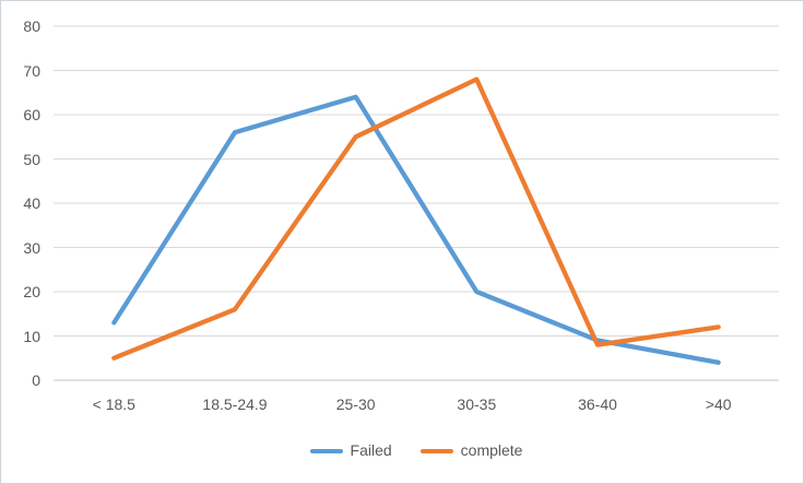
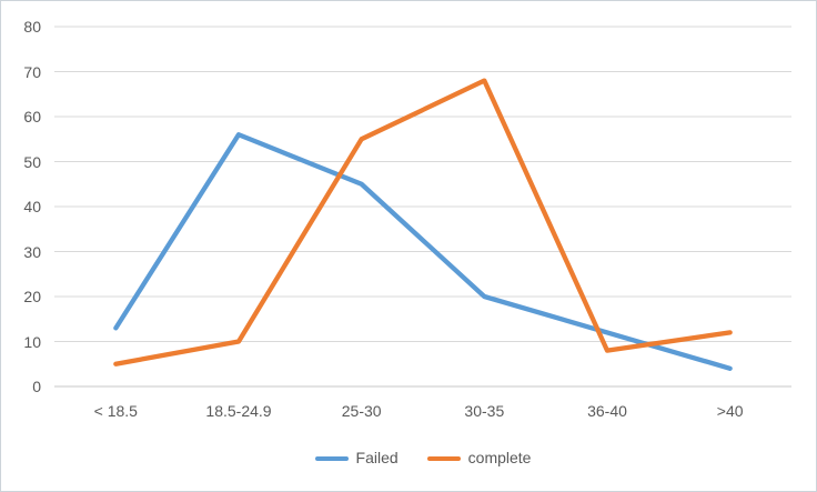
complete/18.5-24.9: 16 -> 10
Failed/25-30: 64 -> 45
Failed/36-40: 9 -> 12
